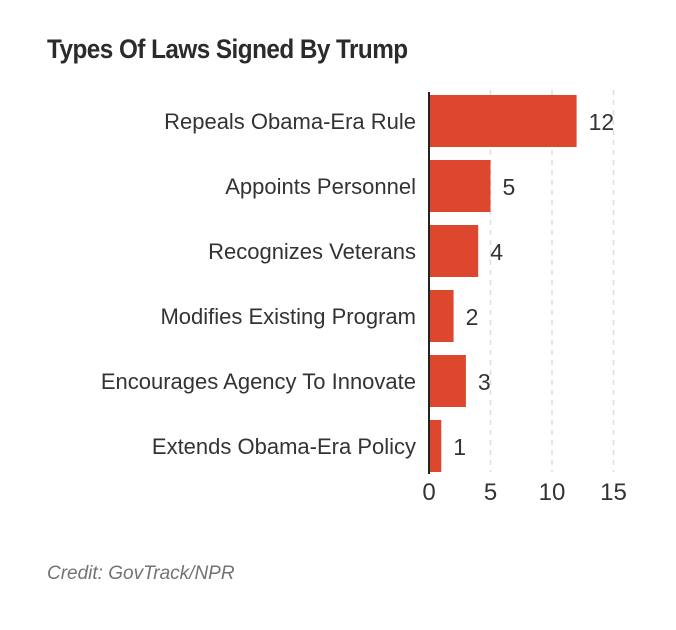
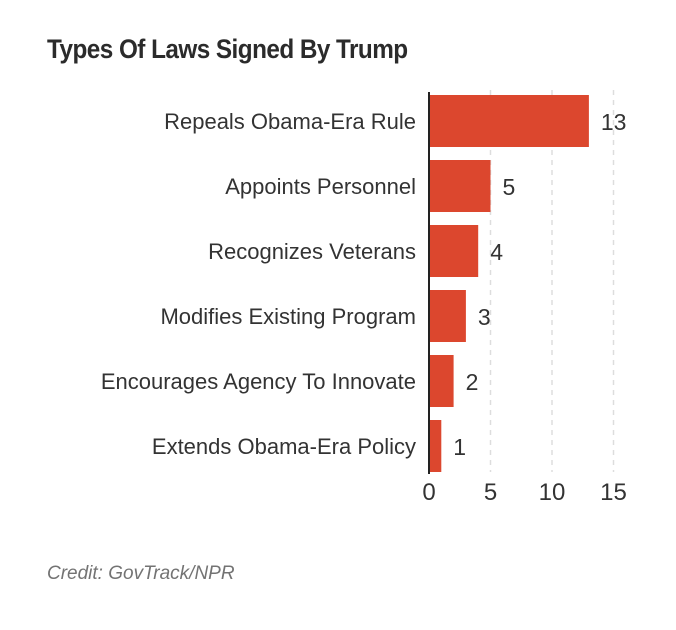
Repeals Obama-Era Rule: 12 -> 13
Modifies Existing Program: 2 -> 3
Encourages Agency To Innovate: 3 -> 2
